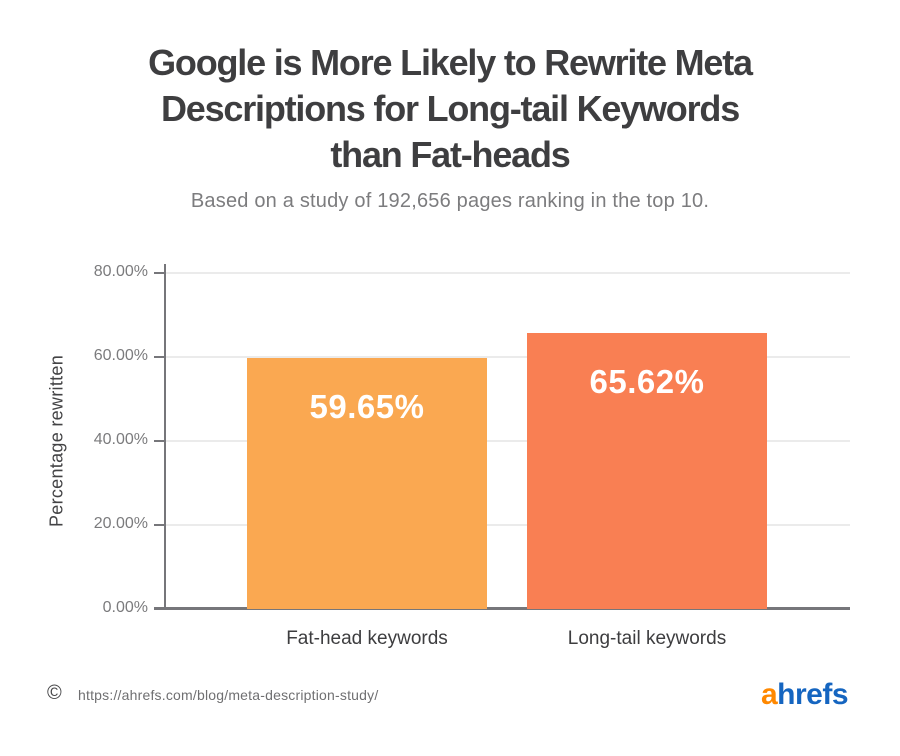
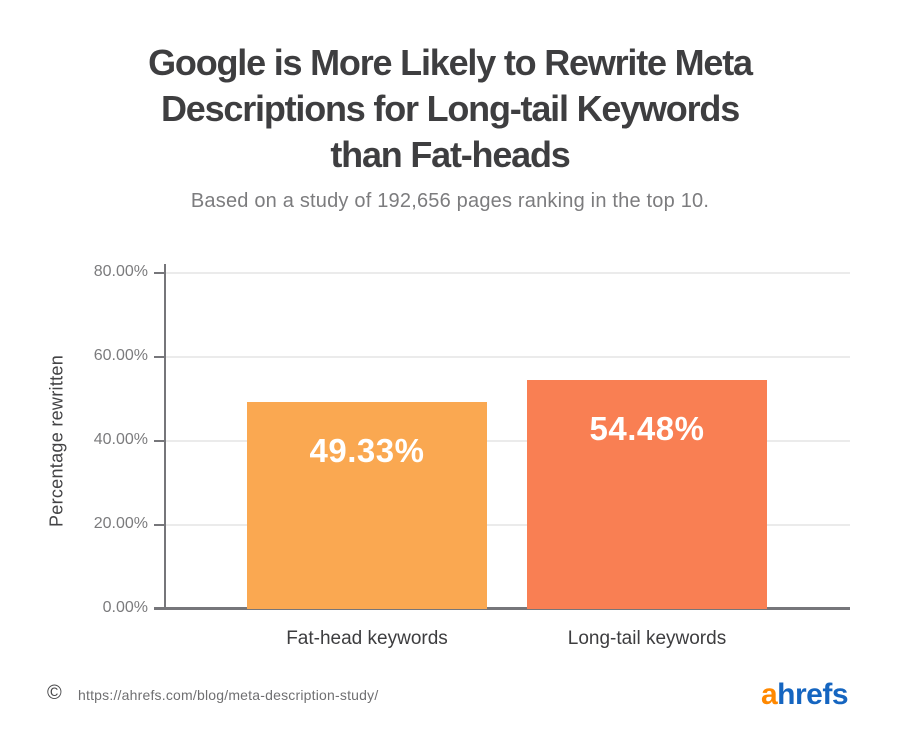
Fat-head keywords: 59.65% -> 49.33%
Long-tail keywords: 65.62% -> 54.48%
